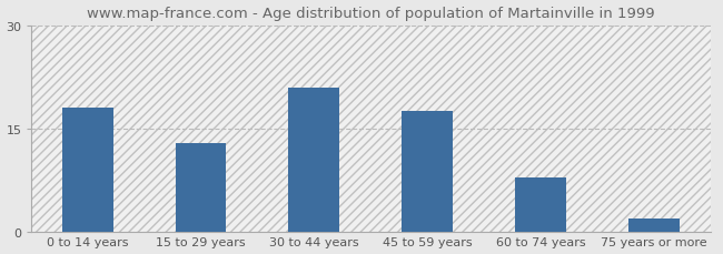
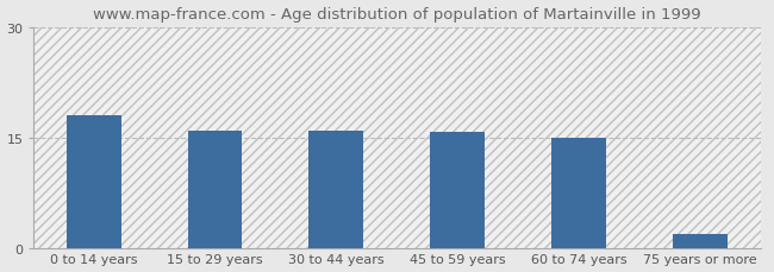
15 to 29 years: 13.0 -> 16.0
30 to 44 years: 21.0 -> 16.0
45 to 59 years: 17.6 -> 15.8
60 to 74 years: 8.0 -> 15.0
